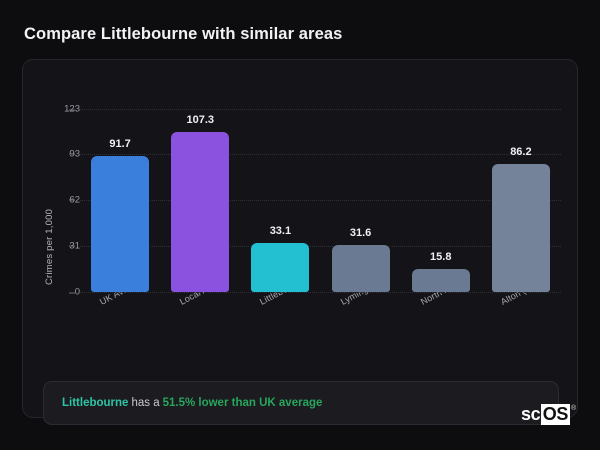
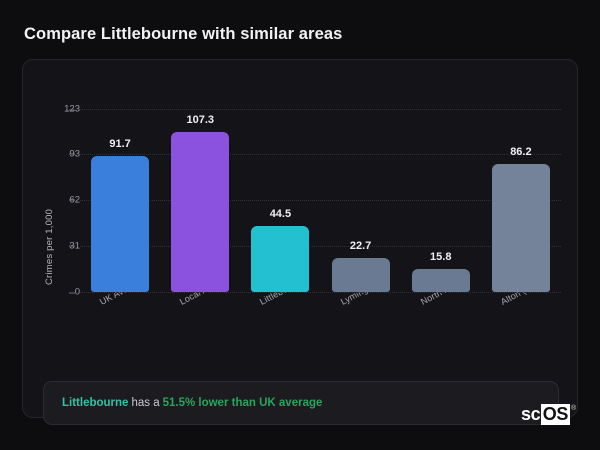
Littlebourne: 33.1 -> 44.5
Lyminge: 31.6 -> 22.7
